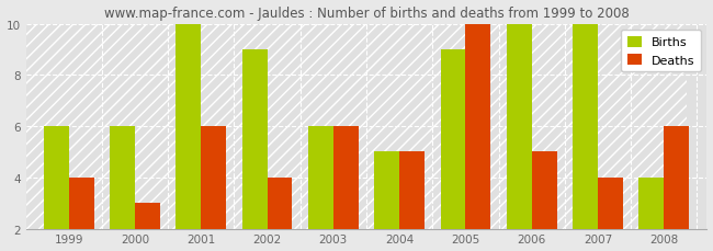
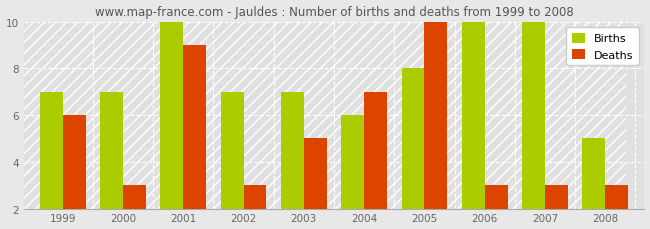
Births/1999: 6 -> 7
Deaths/1999: 4 -> 6
Births/2000: 6 -> 7
Deaths/2001: 6 -> 9
Births/2002: 9 -> 7
Deaths/2002: 4 -> 3
Births/2003: 6 -> 7
Deaths/2003: 6 -> 5
Births/2004: 5 -> 6
Deaths/2004: 5 -> 7
Births/2005: 9 -> 8
Deaths/2006: 5 -> 3
Deaths/2007: 4 -> 3
Births/2008: 4 -> 5
Deaths/2008: 6 -> 3
